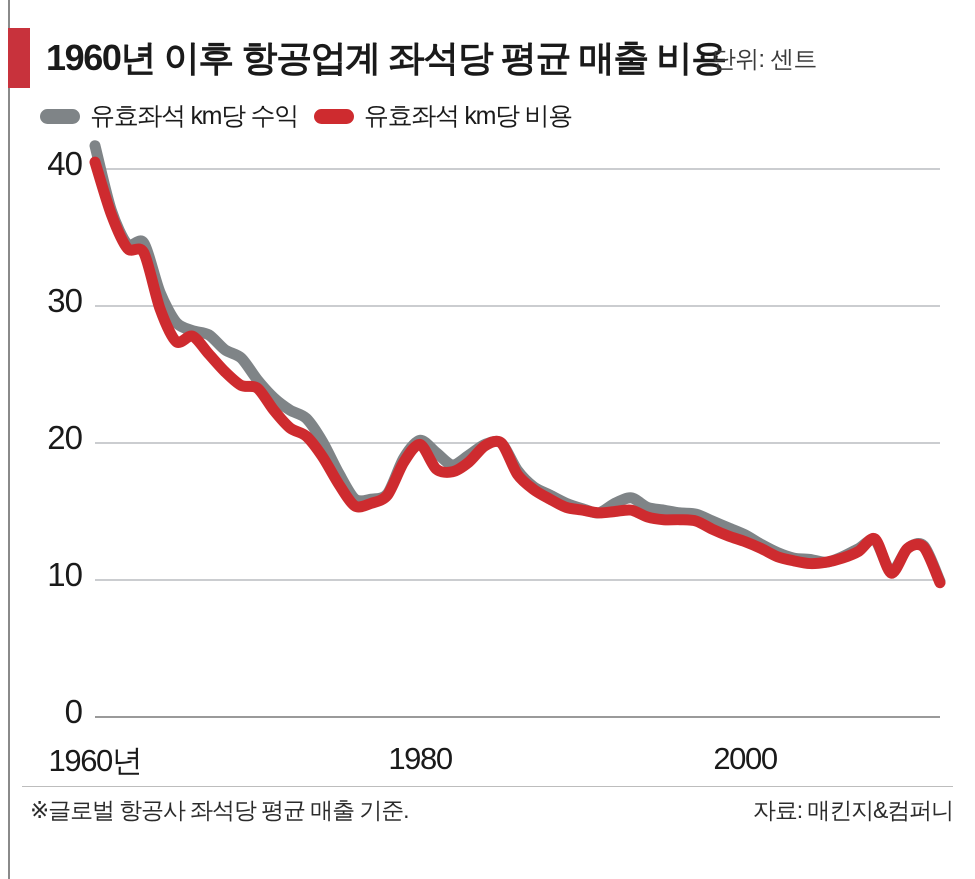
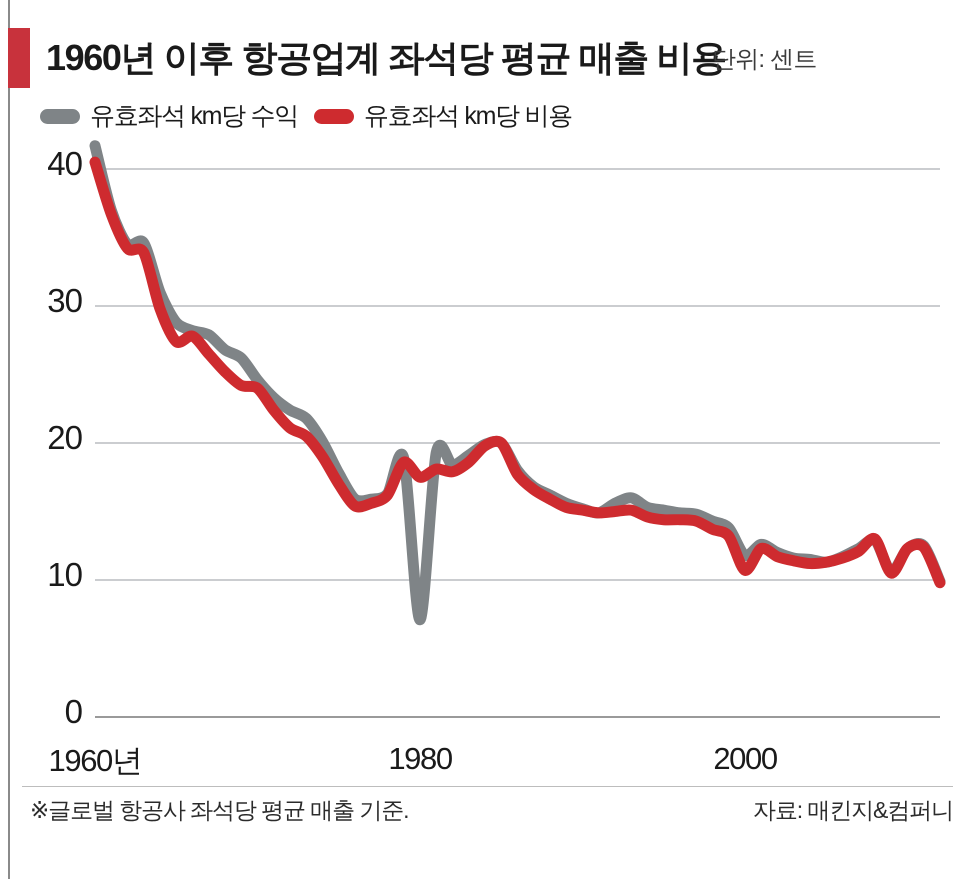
유효좌석 km당 수익/1980: 20.2 -> 7.1
유효좌석 km당 비용/1980: 19.9 -> 17.5
유효좌석 km당 수익/2000: 13.3 -> 11.8
유효좌석 km당 비용/2000: 12.8 -> 10.7
